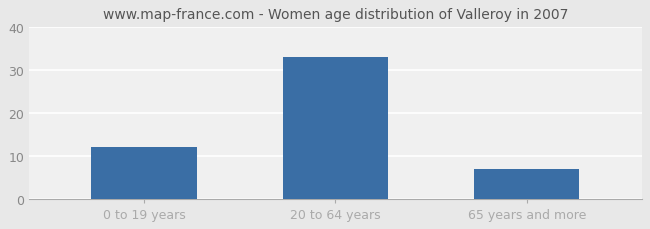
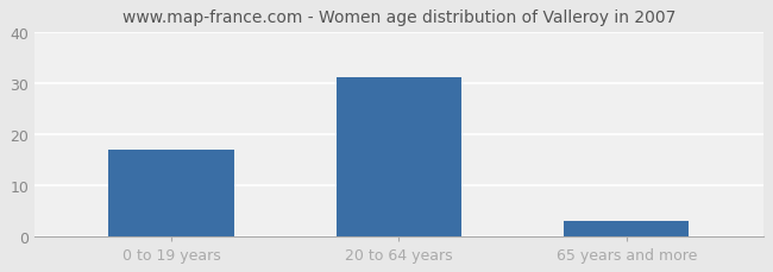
0 to 19 years: 12 -> 17
20 to 64 years: 33 -> 31
65 years and more: 7 -> 3
